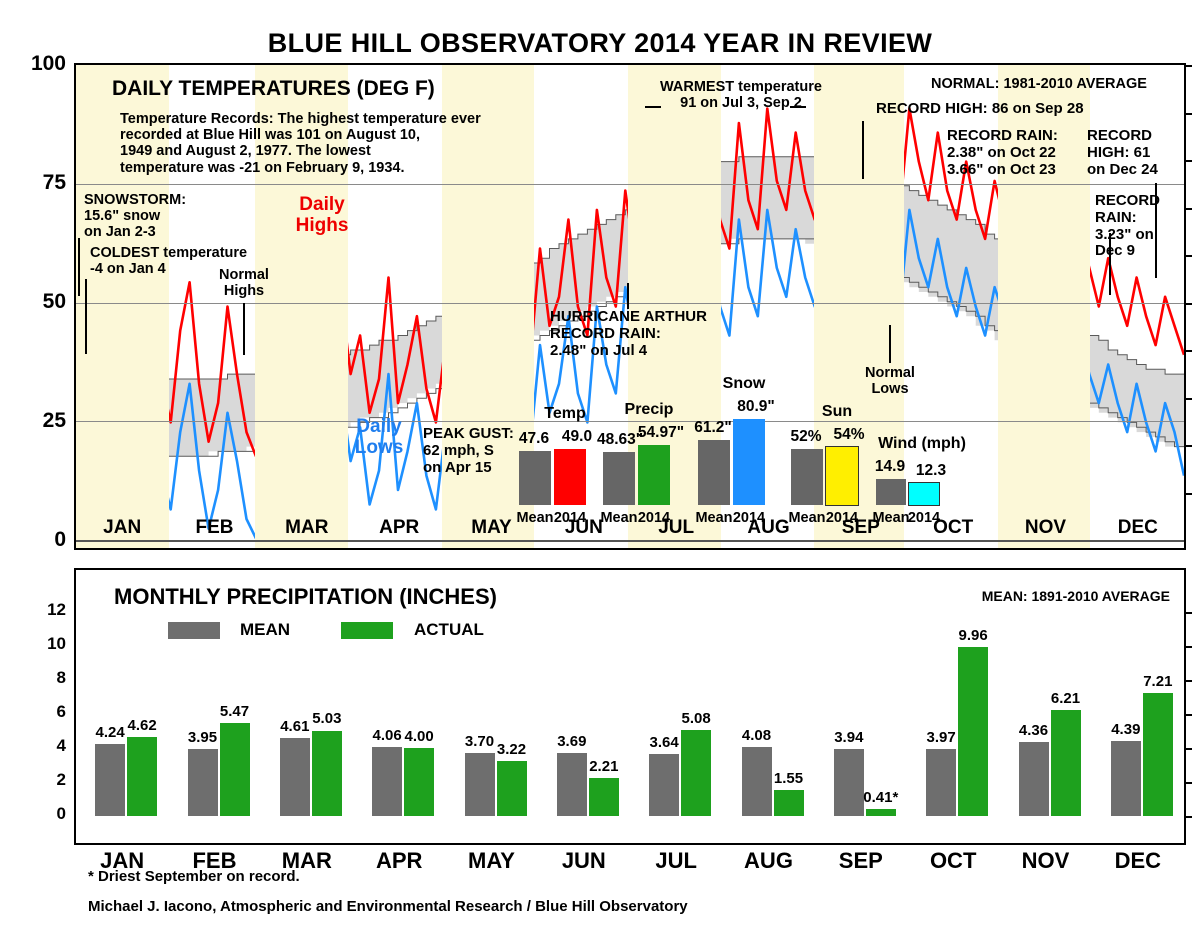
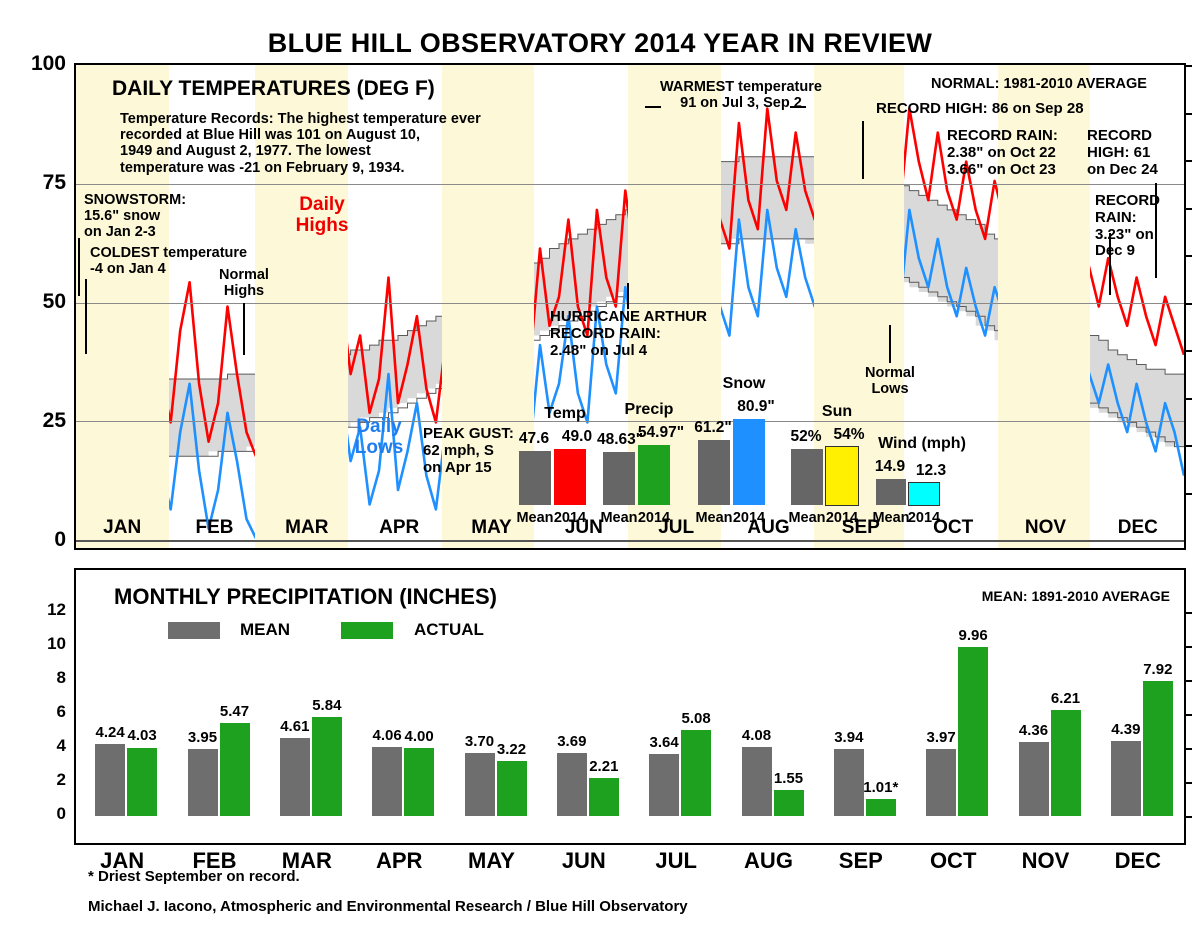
MONTHLY PRECIPITATION (INCHES)/ACTUAL/JAN: 4.62 -> 4.03
MONTHLY PRECIPITATION (INCHES)/ACTUAL/MAR: 5.03 -> 5.84
MONTHLY PRECIPITATION (INCHES)/ACTUAL/SEP: 0.41 -> 1.01
MONTHLY PRECIPITATION (INCHES)/ACTUAL/DEC: 7.21 -> 7.92
